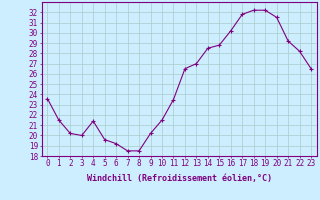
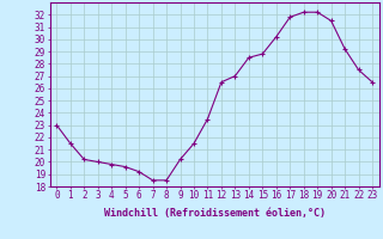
0: 23.6 -> 23.0
4: 21.4 -> 19.8
22: 28.2 -> 27.5
